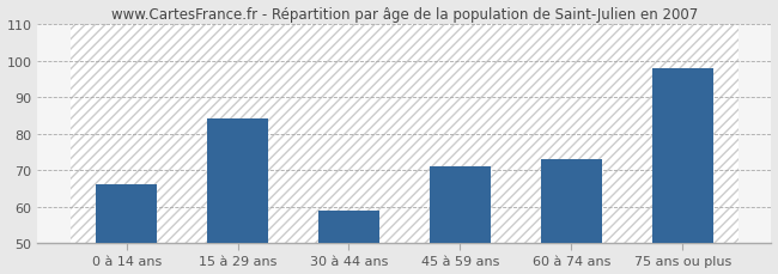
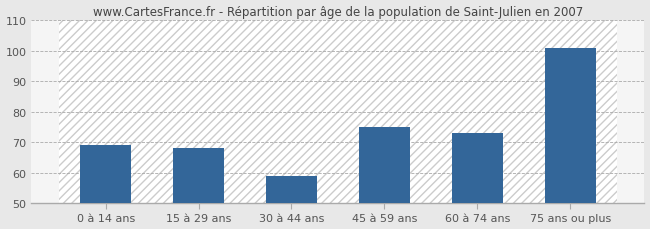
0 à 14 ans: 66 -> 69
15 à 29 ans: 84 -> 68
45 à 59 ans: 71 -> 75
75 ans ou plus: 98 -> 101
